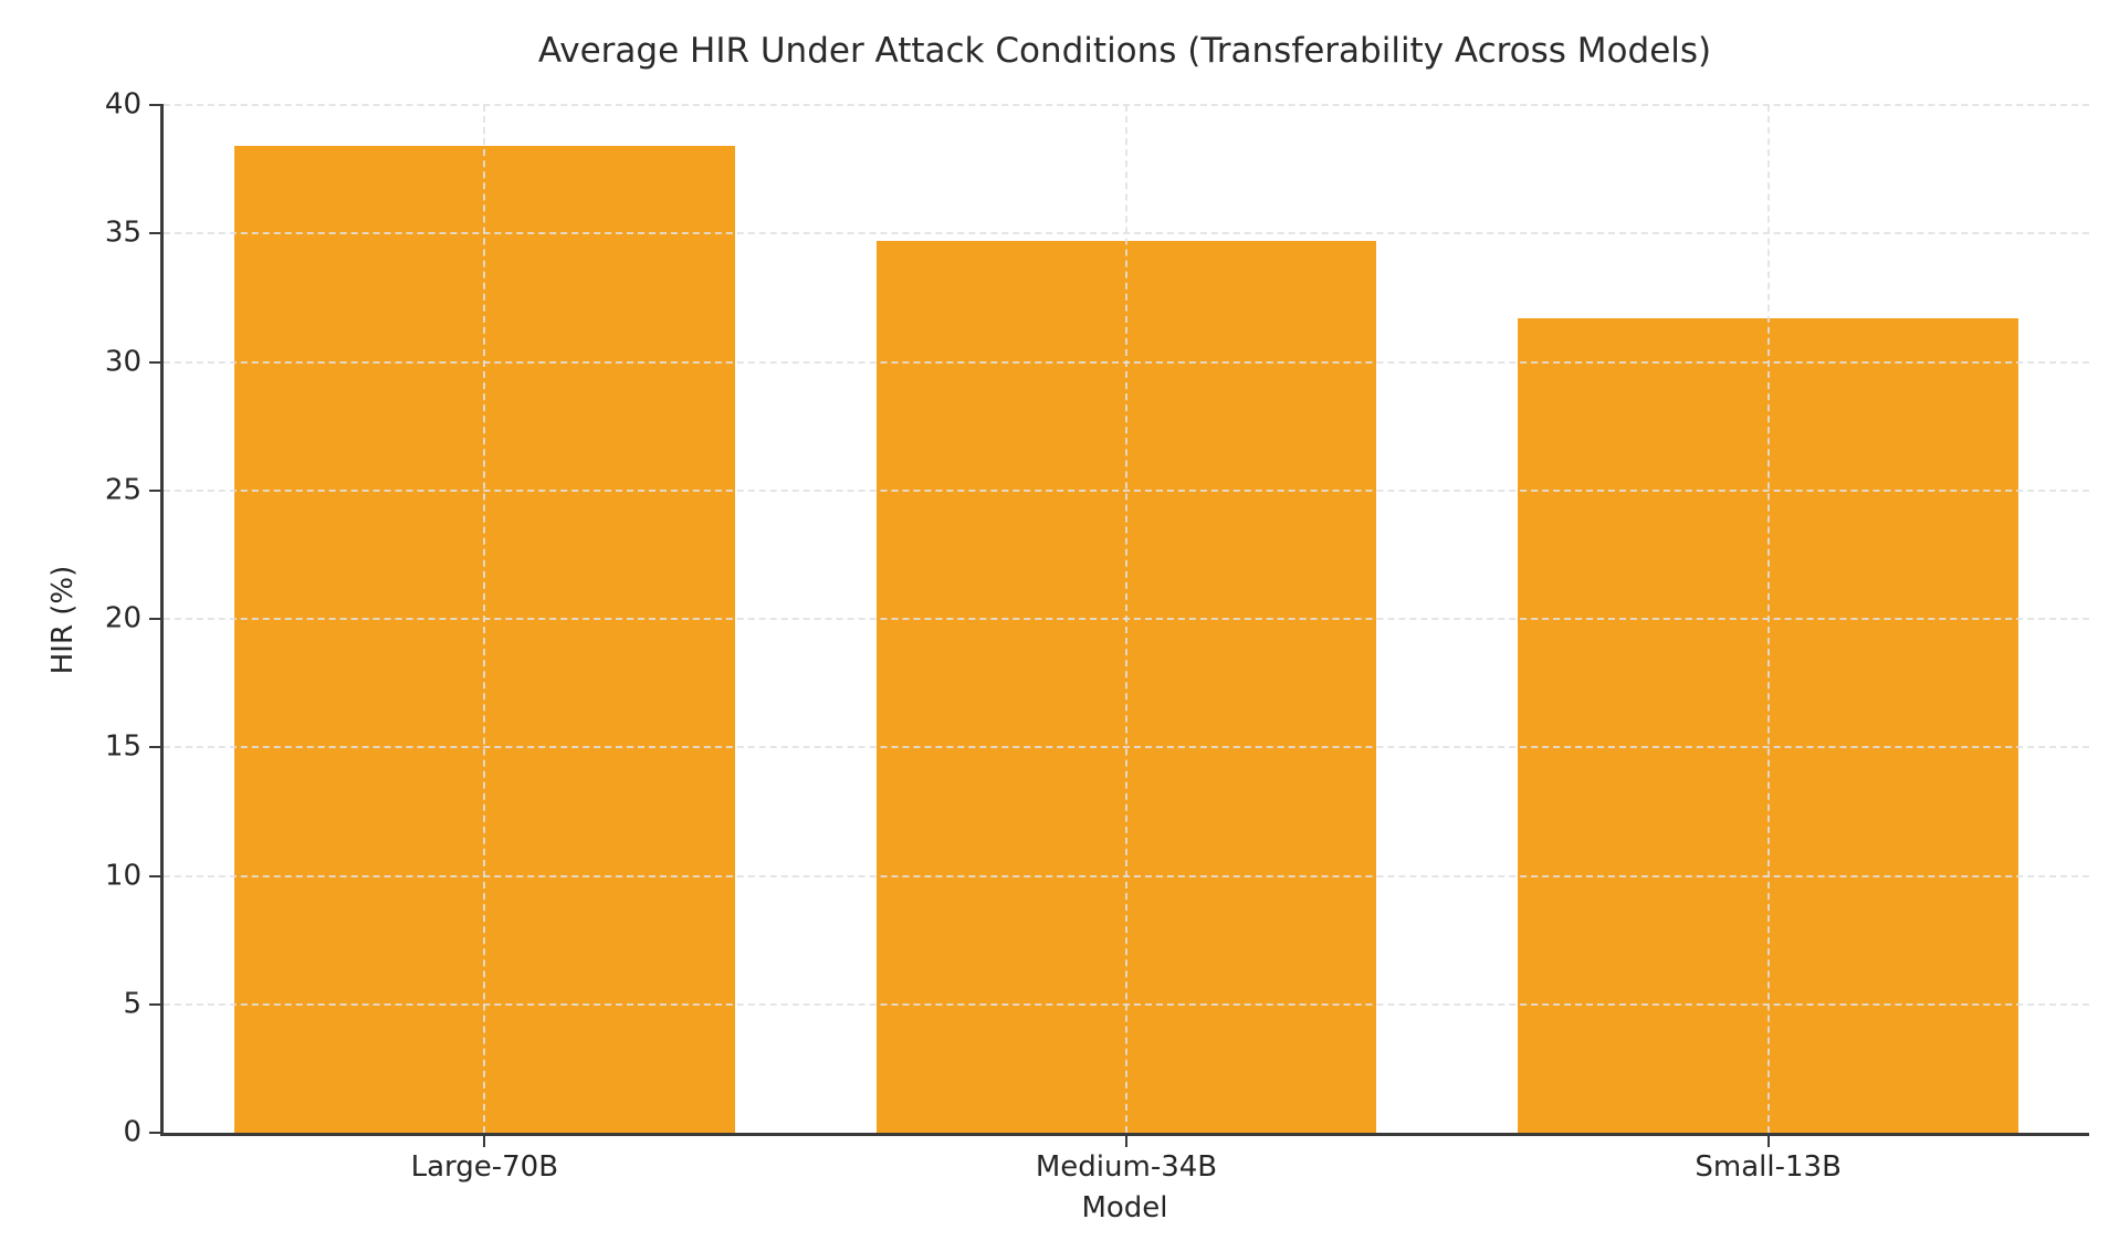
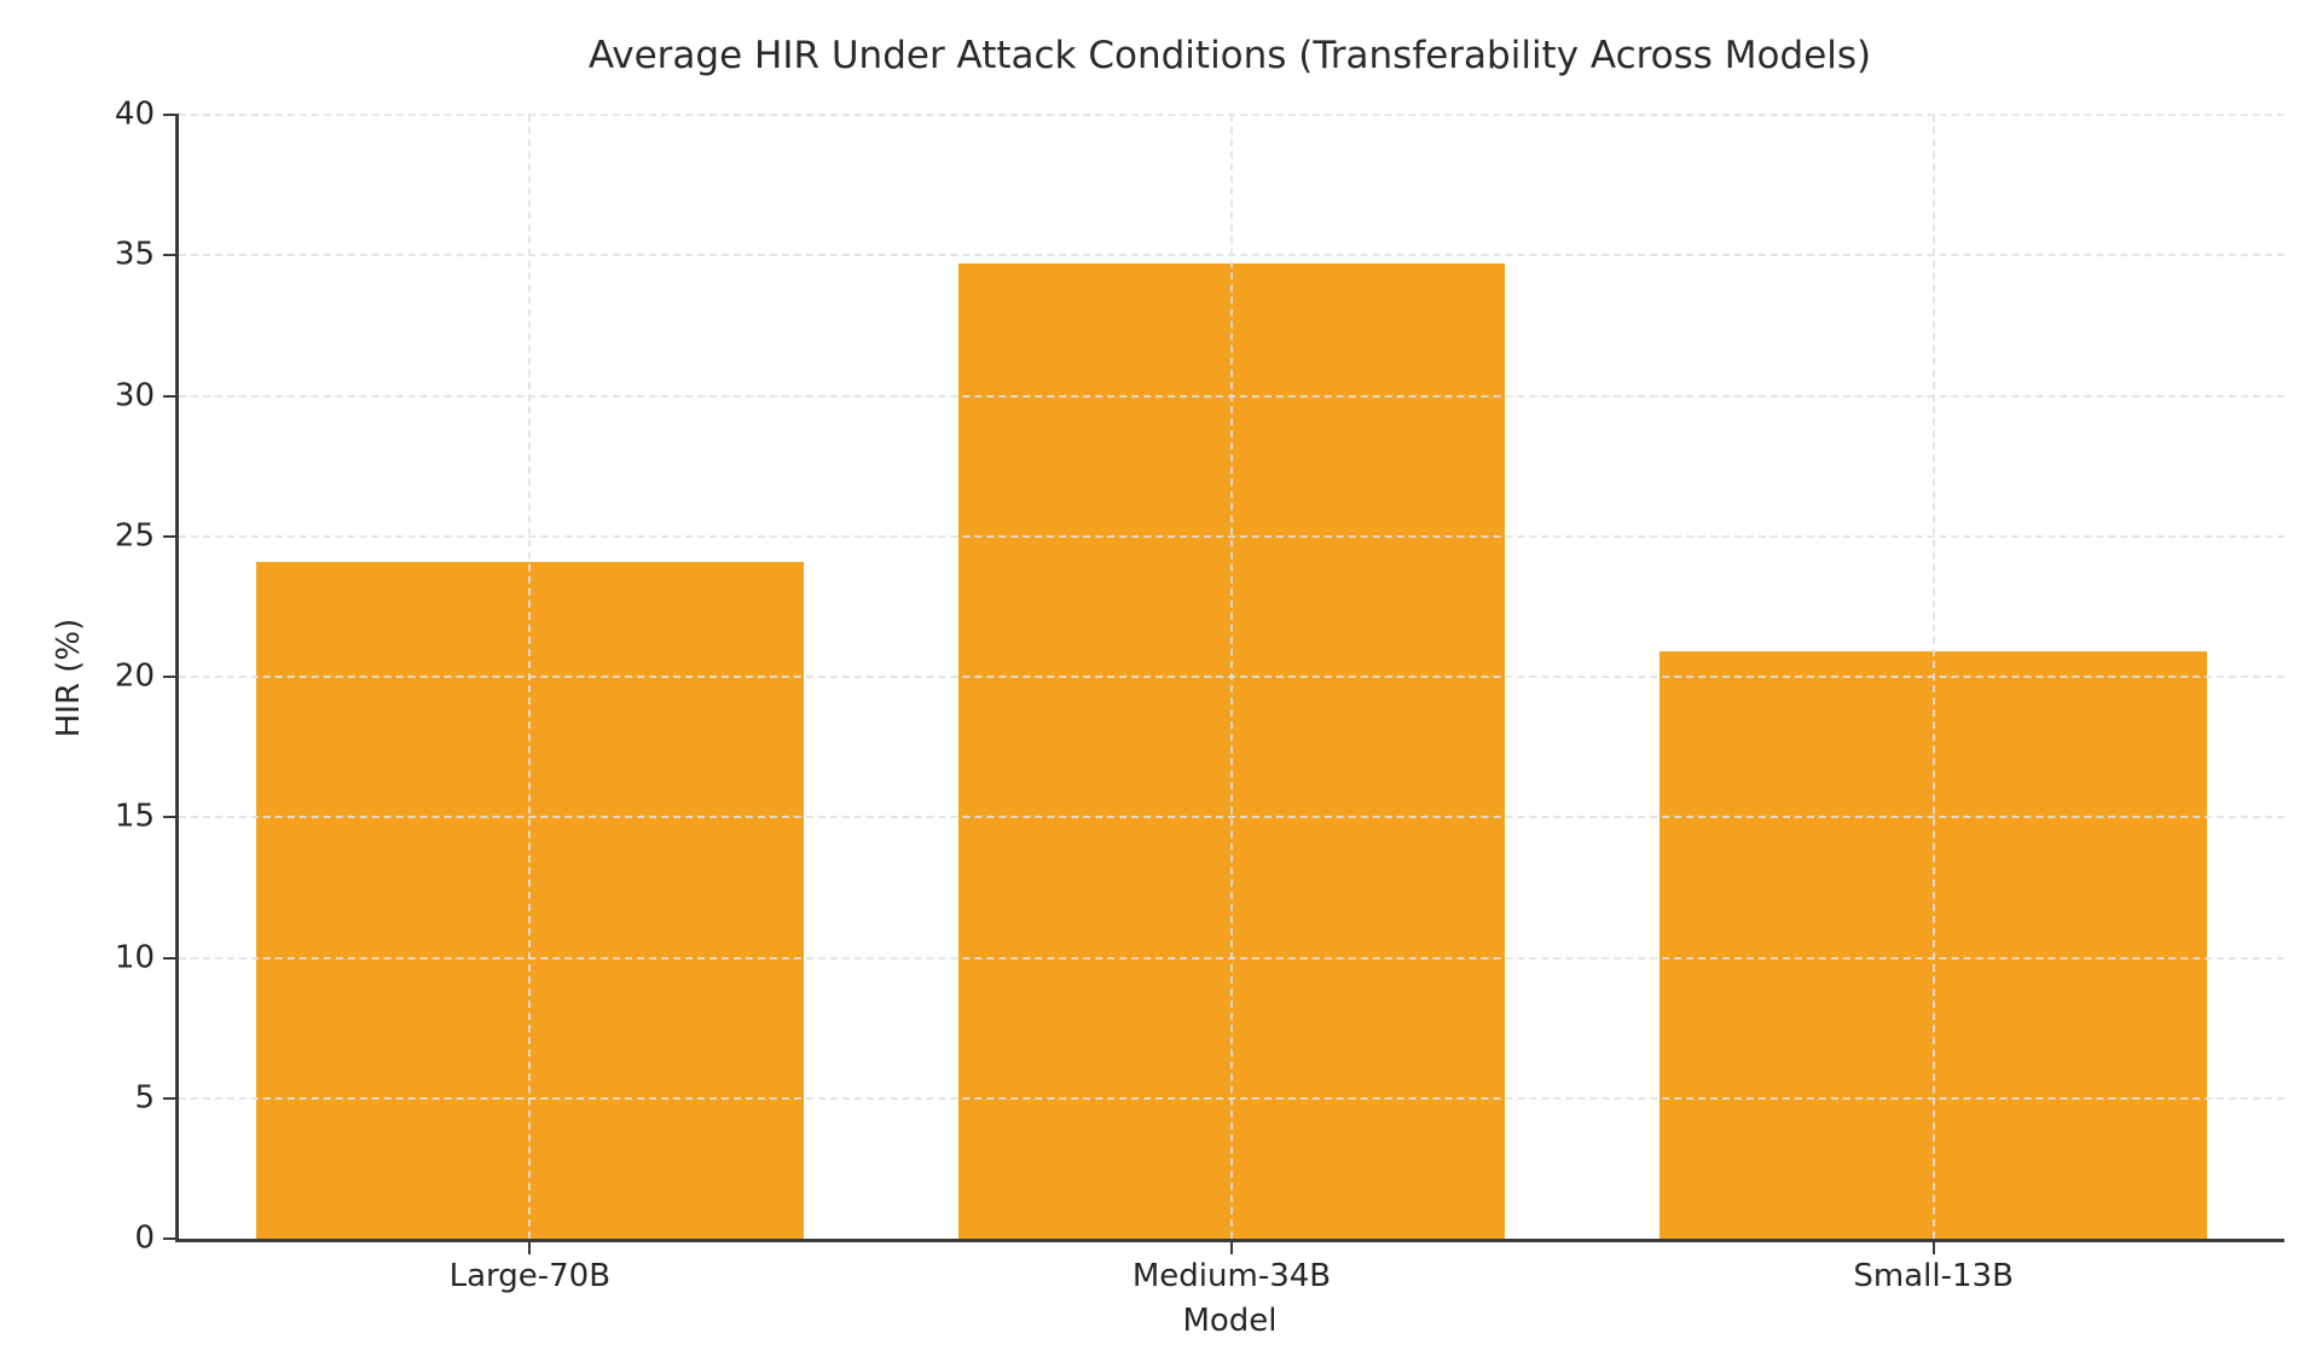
Large-70B: 38.4 -> 24.1
Small-13B: 31.7 -> 20.9
